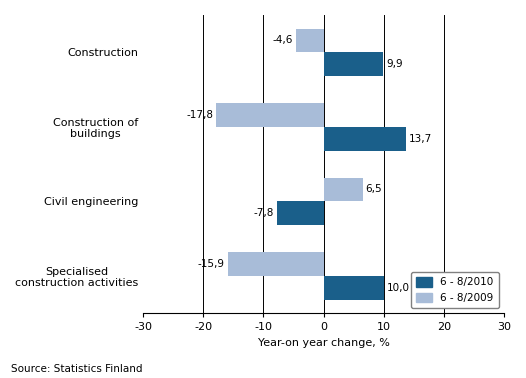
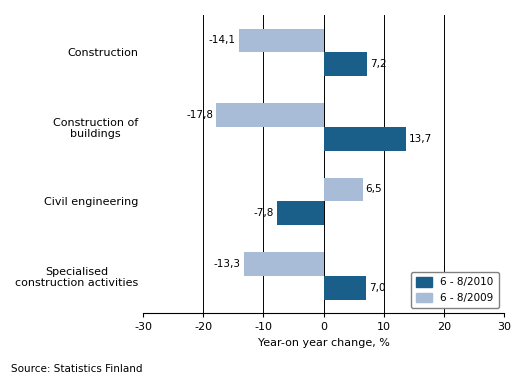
6 - 8/2009/Construction: -4,6 -> -14,1
6 - 8/2010/Construction: 9,9 -> 7,2
6 - 8/2009/Specialised construction activities: -15,9 -> -13,3
6 - 8/2010/Specialised construction activities: 10,0 -> 7,0
